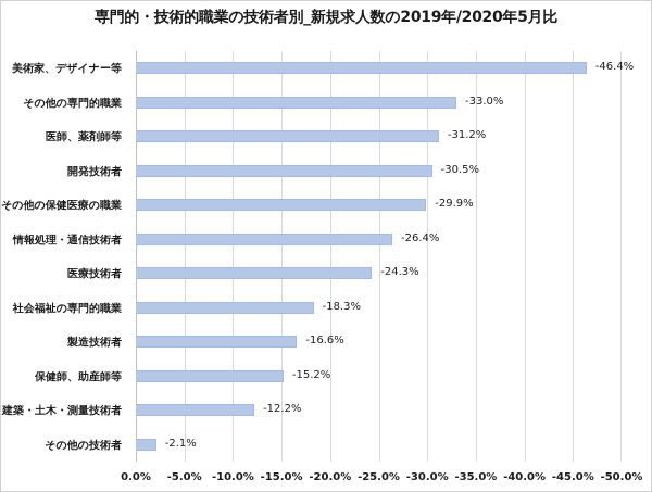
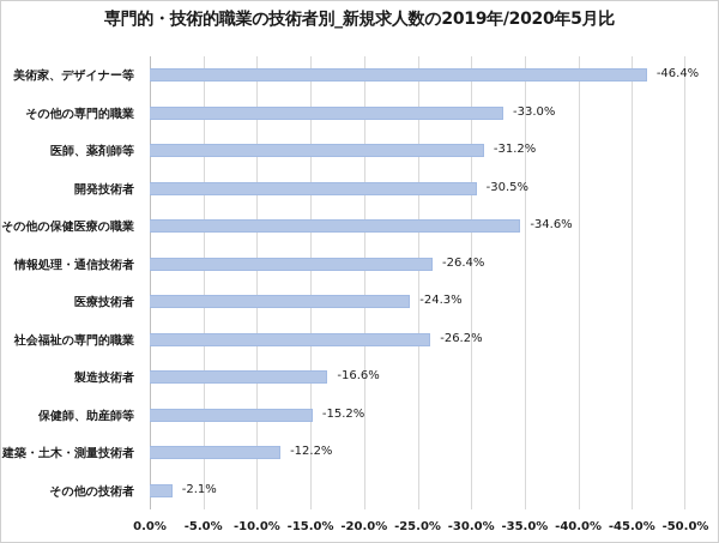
その他の保健医療の職業: -29.9% -> -34.6%
社会福祉の専門的職業: -18.3% -> -26.2%
